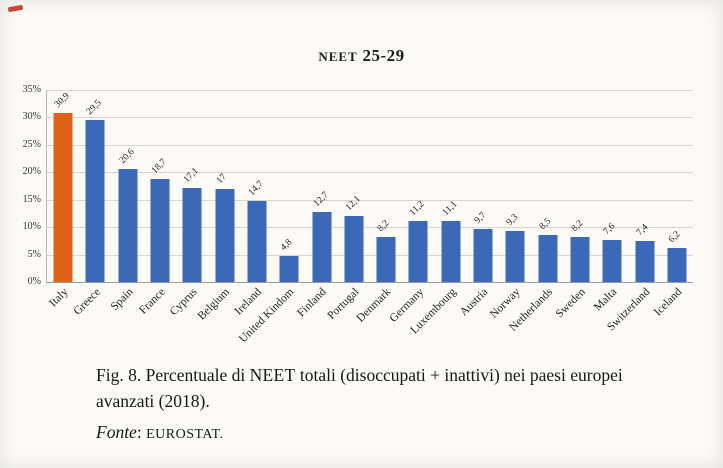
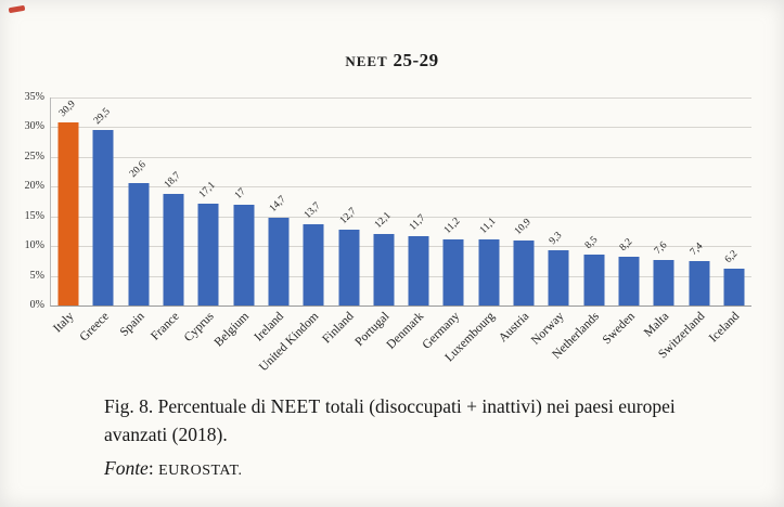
United Kindom: 4,8 -> 13,7
Denmark: 8,2 -> 11,7
Austria: 9,7 -> 10,9
